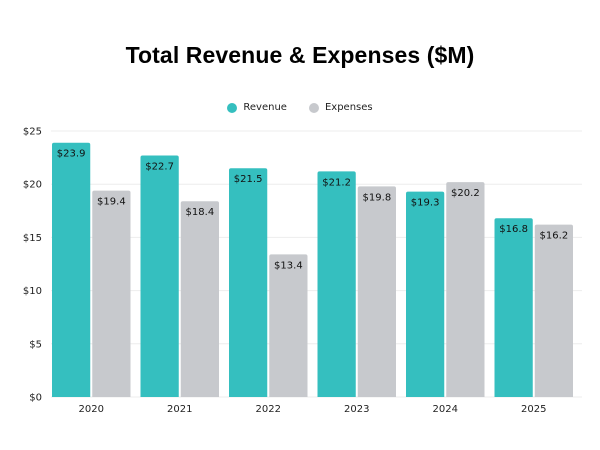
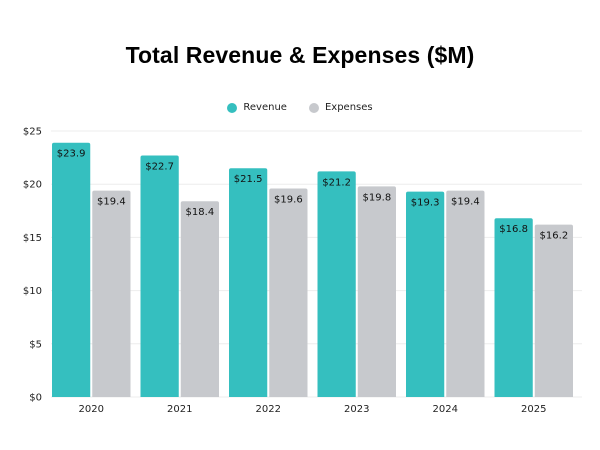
Expenses/2022: $13.4 -> $19.6
Expenses/2024: $20.2 -> $19.4
